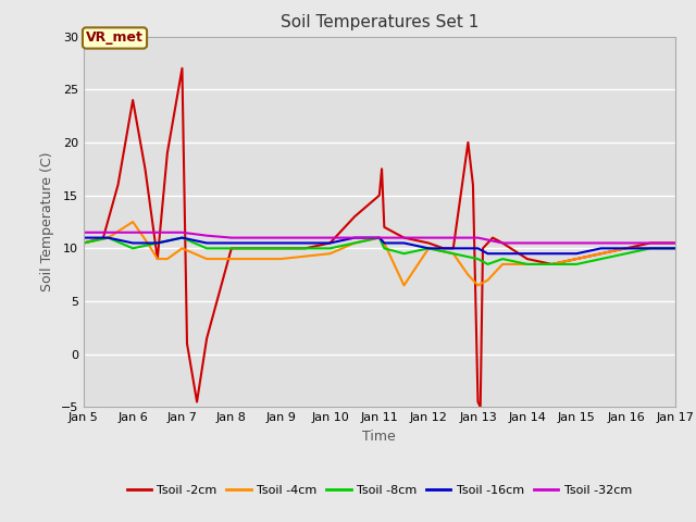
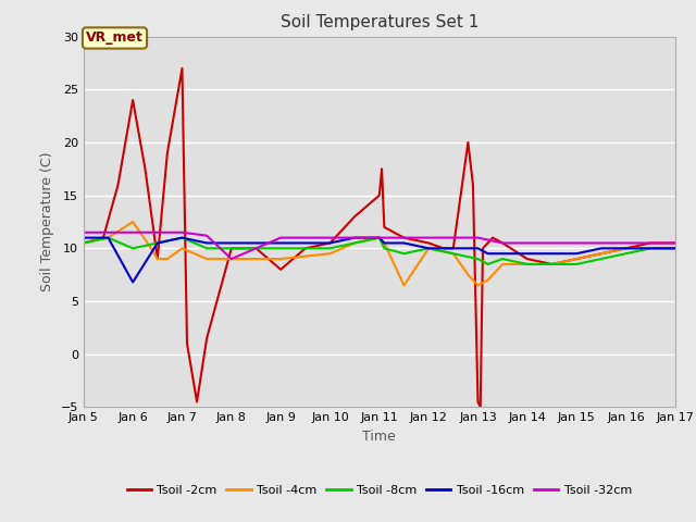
Tsoil -16cm/Jan 6: 10.5 -> 6.8
Tsoil -32cm/Jan 8: 11.0 -> 9.0
Tsoil -2cm/Jan 9: 10.0 -> 8.0
